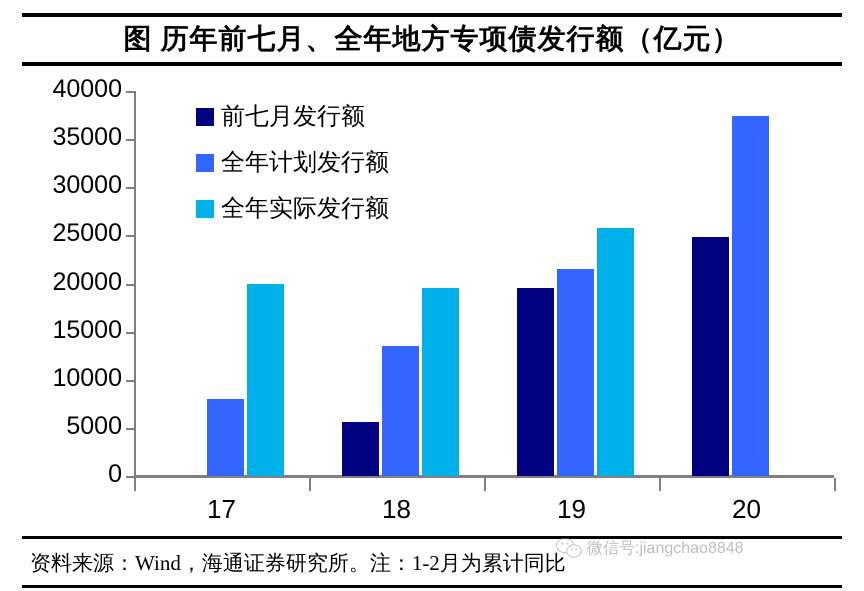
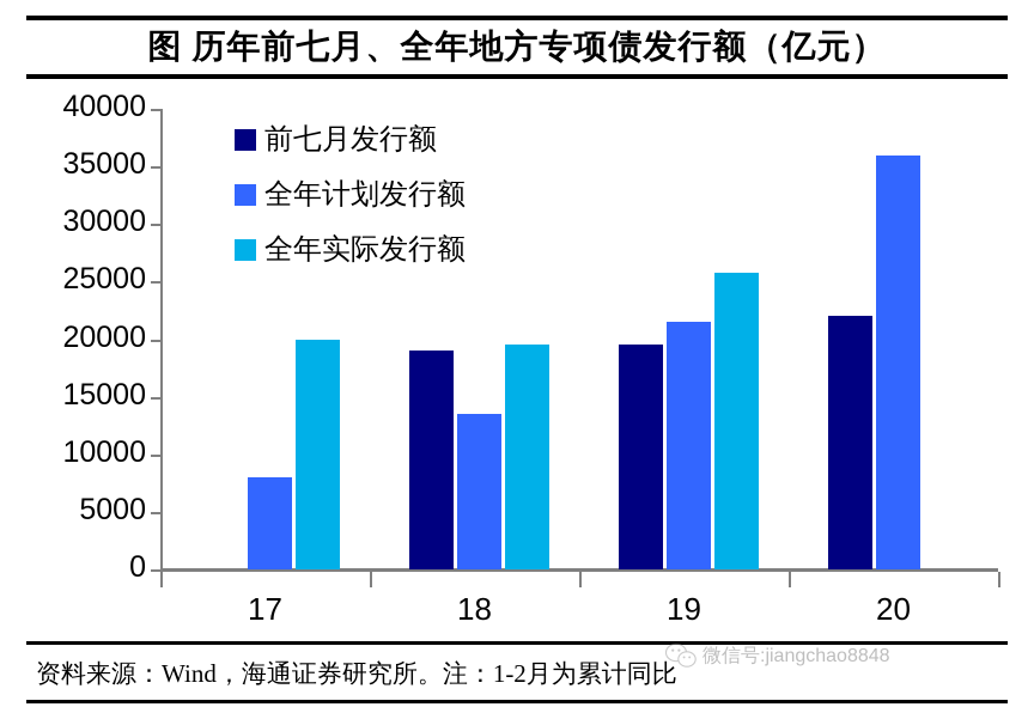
前七月发行额/18: 6000 -> 19000
前七月发行额/20: 25000 -> 22000
全年计划发行额/20: 37000 -> 36000
